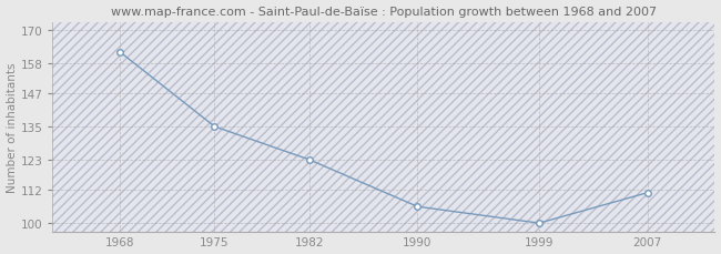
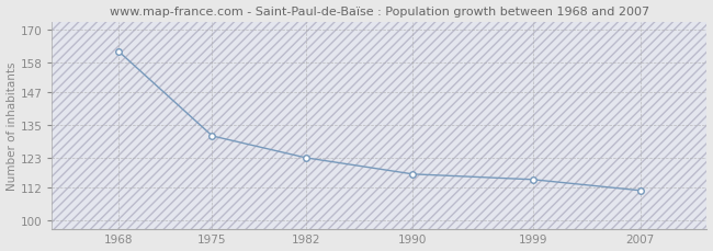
1975: 135 -> 131
1990: 106 -> 117
1999: 100 -> 115
